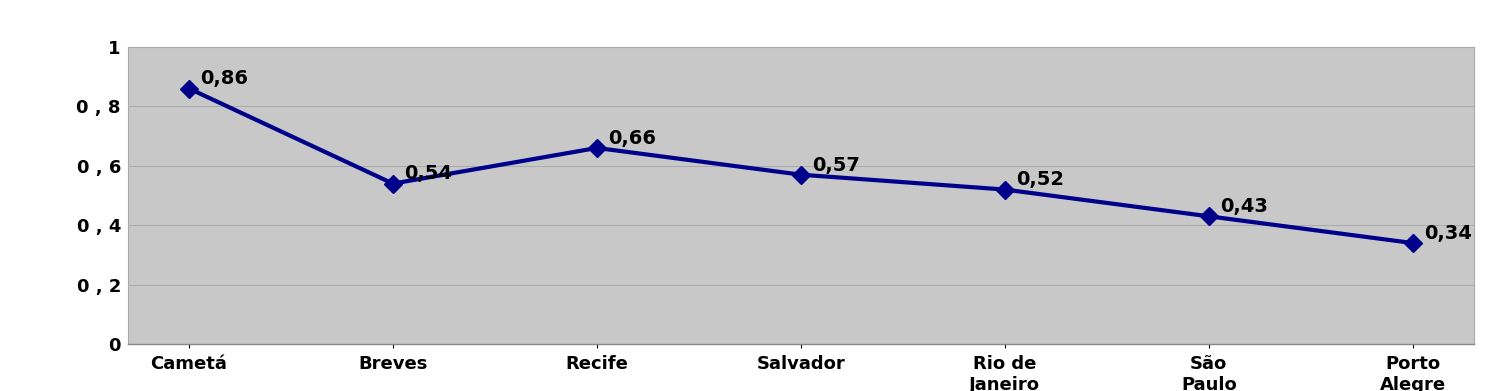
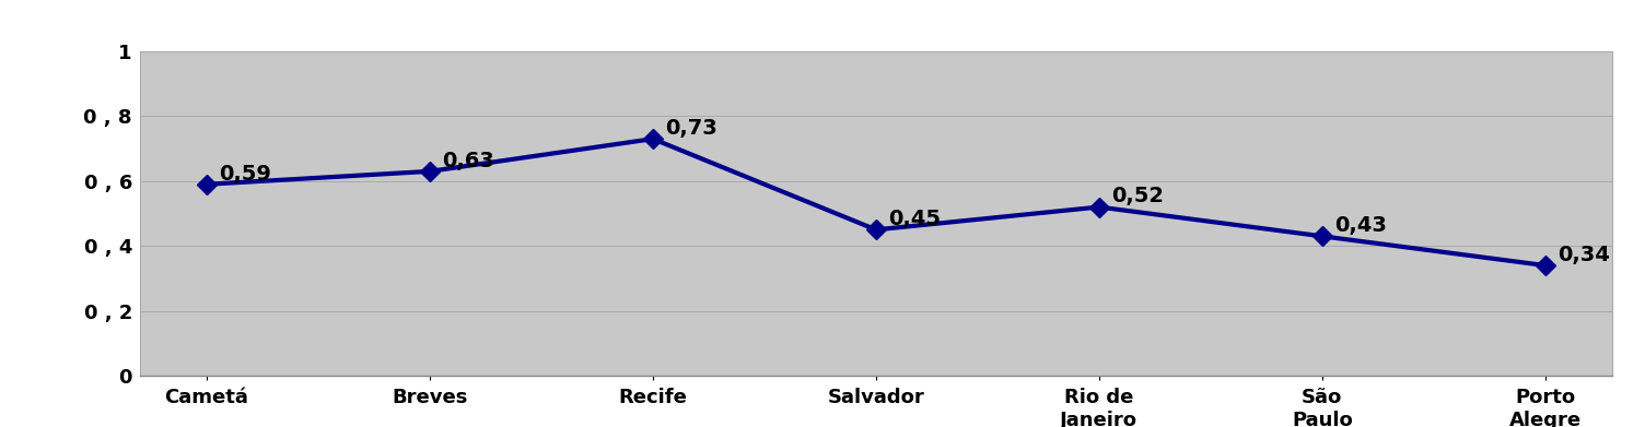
Cametá: 0,86 -> 0,59
Breves: 0,54 -> 0,63
Recife: 0,66 -> 0,73
Salvador: 0,57 -> 0,45
